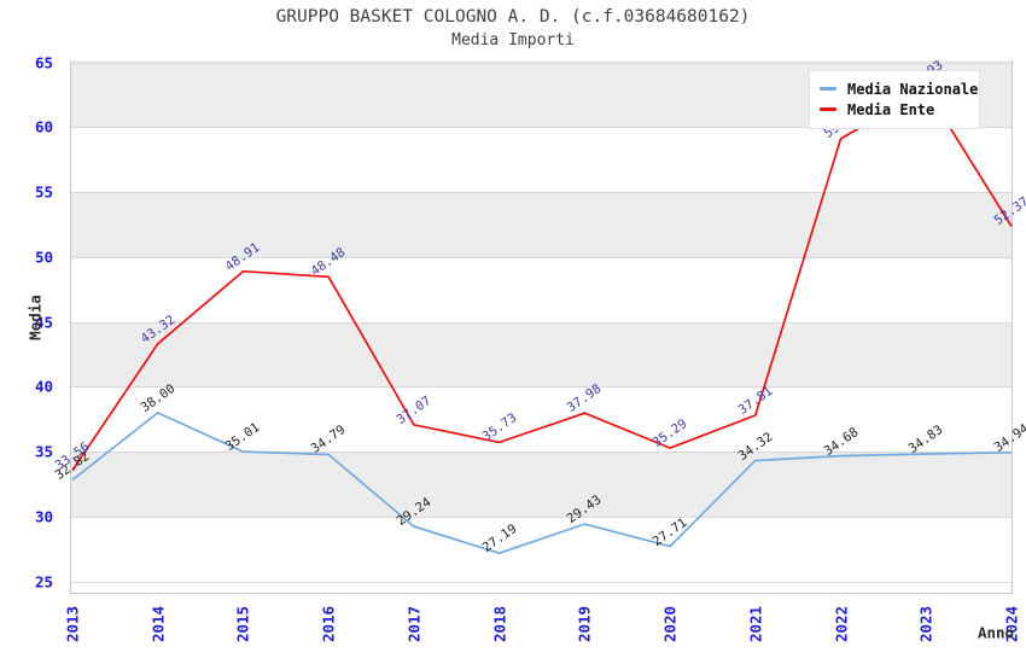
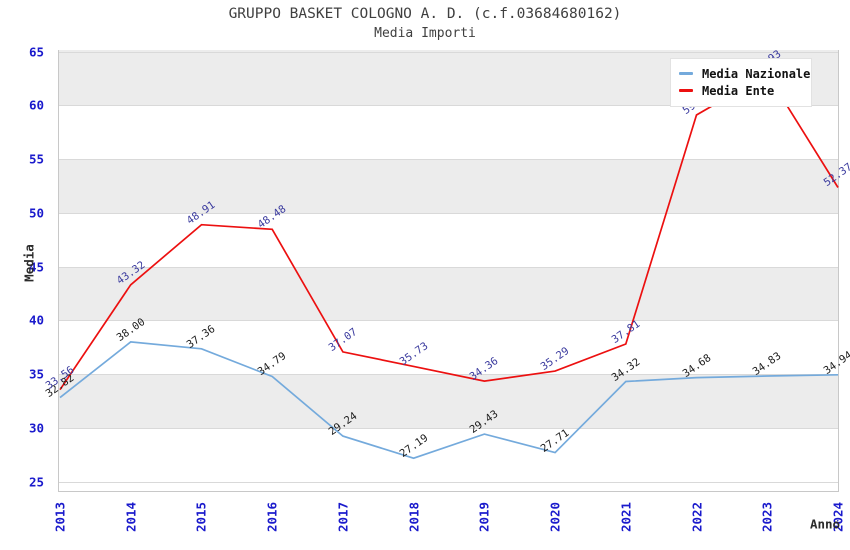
Media Nazionale/2015: 35.01 -> 37.36
Media Ente/2019: 37.98 -> 34.36
